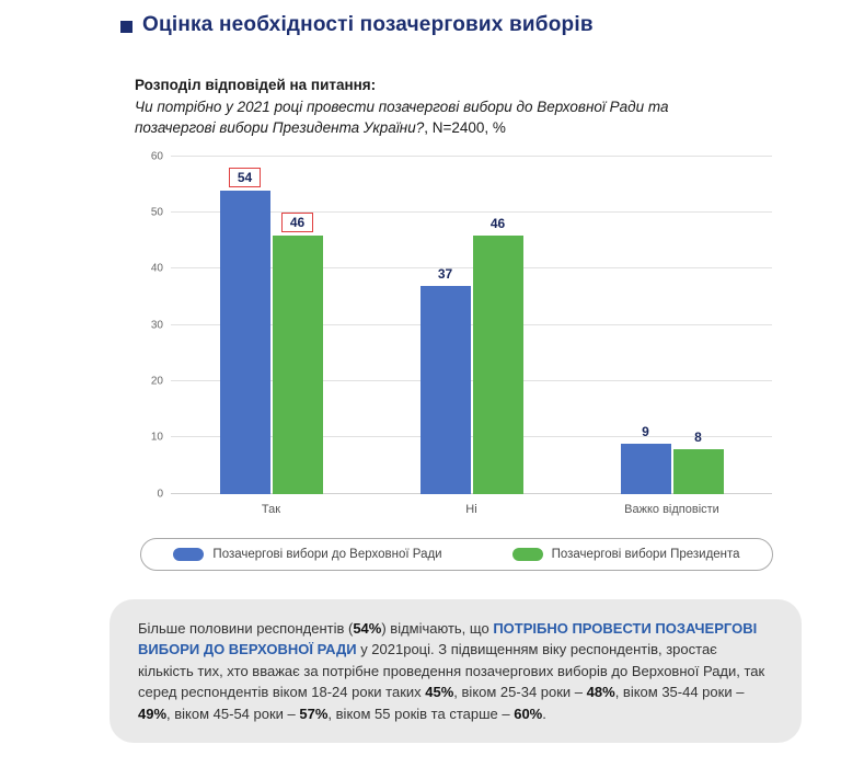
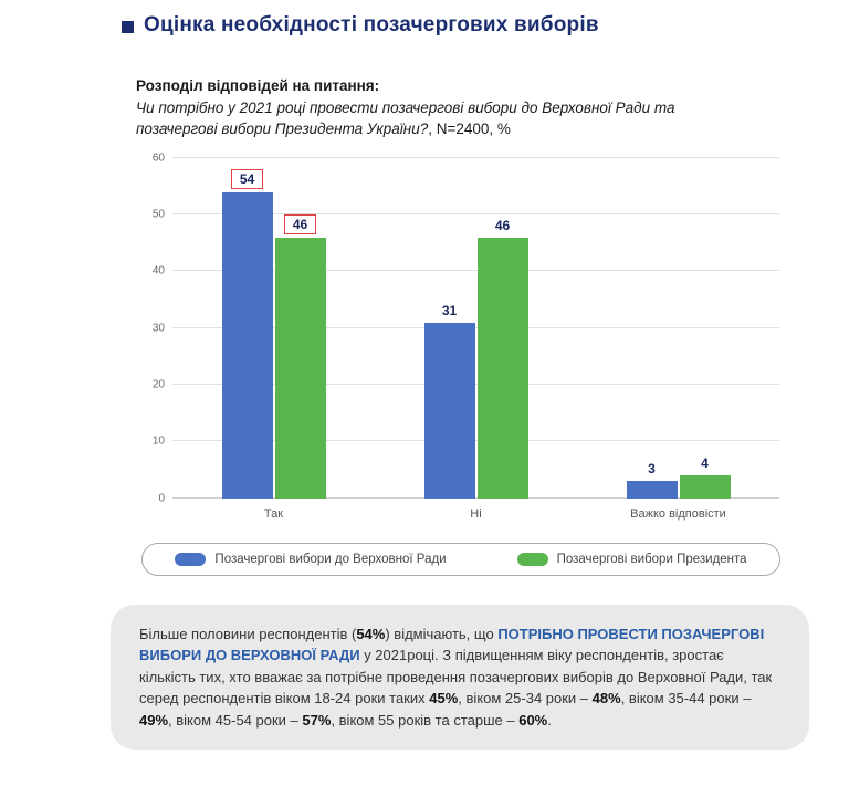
Позачергові вибори до Верховної Ради/Ні: 37 -> 31
Позачергові вибори до Верховної Ради/Важко відповісти: 9 -> 3
Позачергові вибори Президента/Важко відповісти: 8 -> 4
